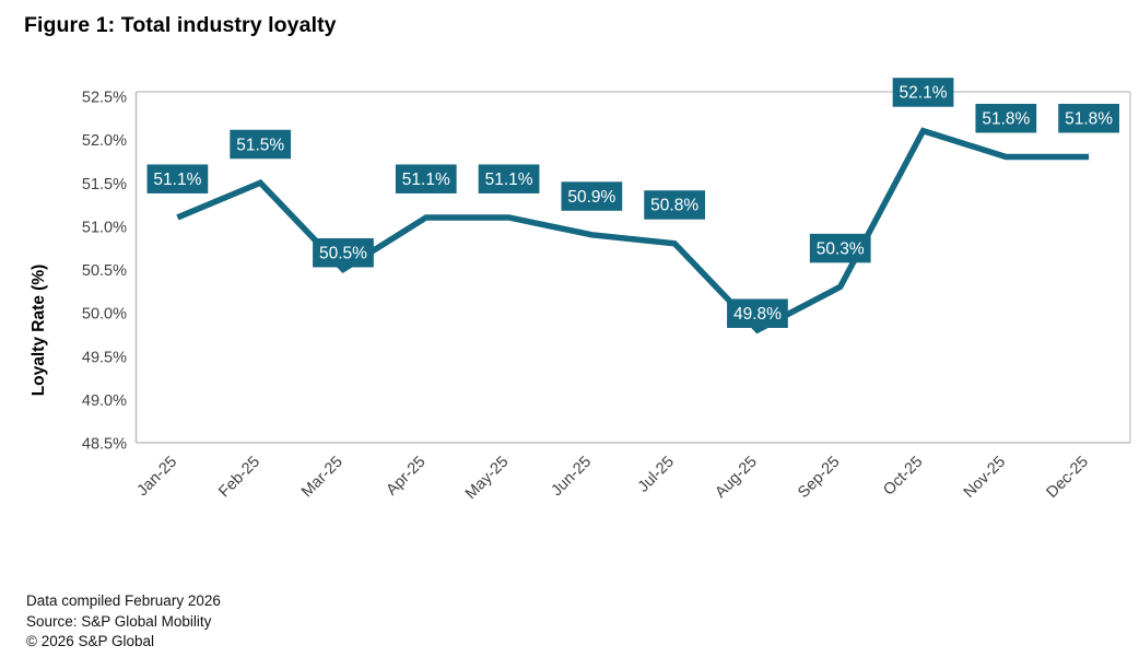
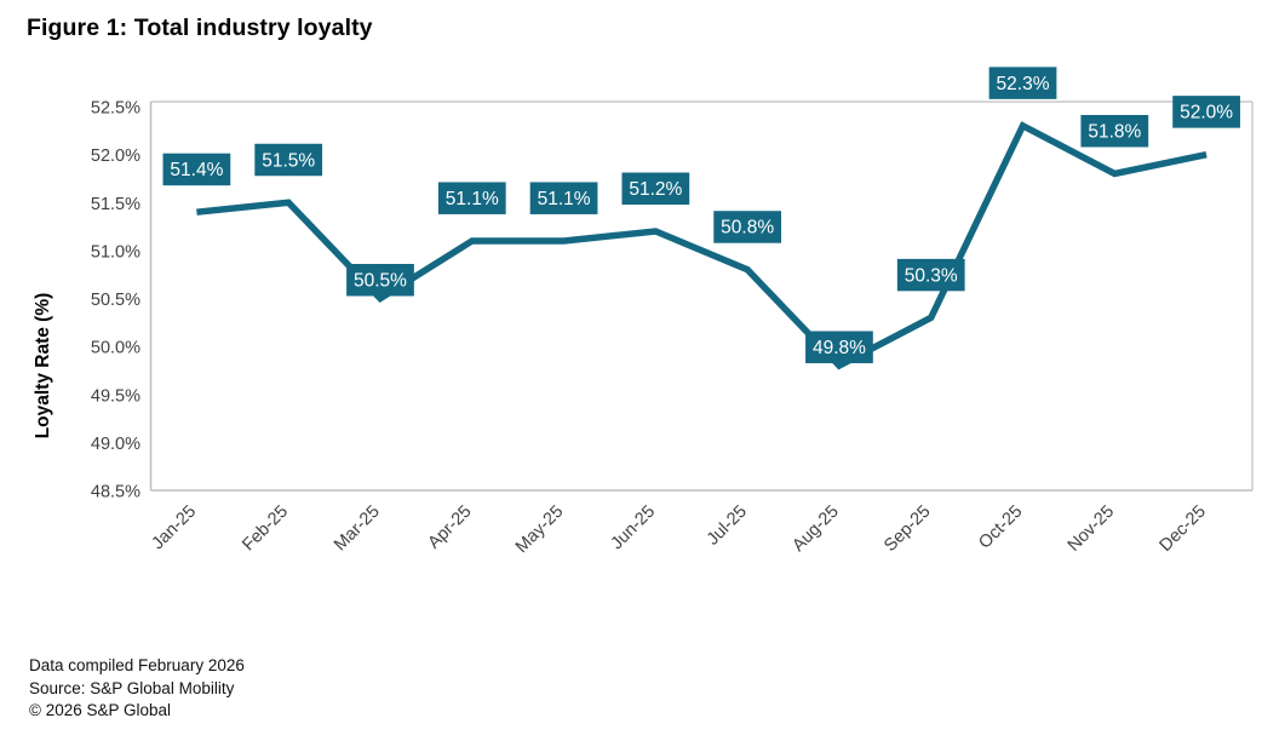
Jan-25: 51.1% -> 51.4%
Jun-25: 50.9% -> 51.2%
Oct-25: 52.1% -> 52.3%
Dec-25: 51.8% -> 52.0%
